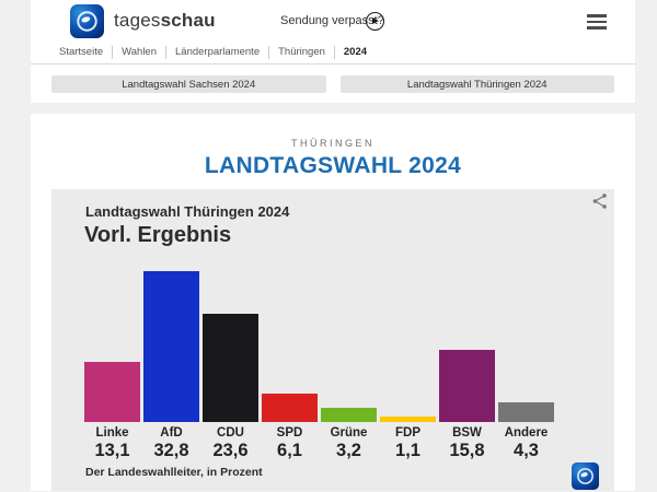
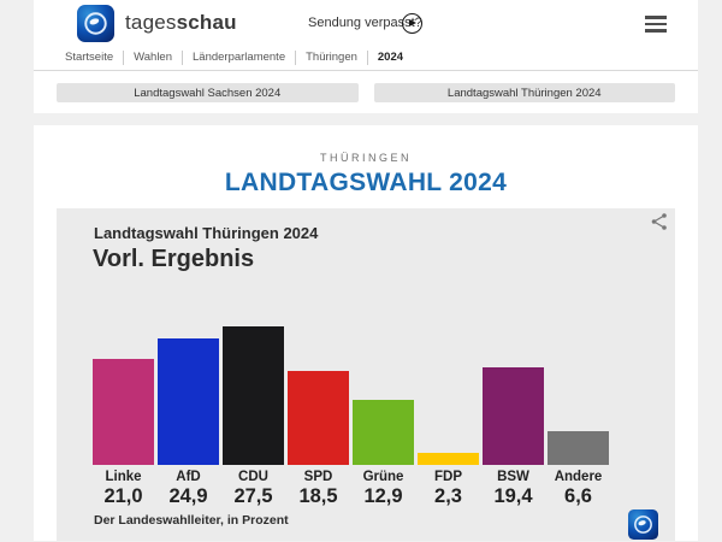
Linke: 13,1 -> 21,0
AfD: 32,8 -> 24,9
CDU: 23,6 -> 27,5
SPD: 6,1 -> 18,5
Grüne: 3,2 -> 12,9
FDP: 1,1 -> 2,3
BSW: 15,8 -> 19,4
Andere: 4,3 -> 6,6
